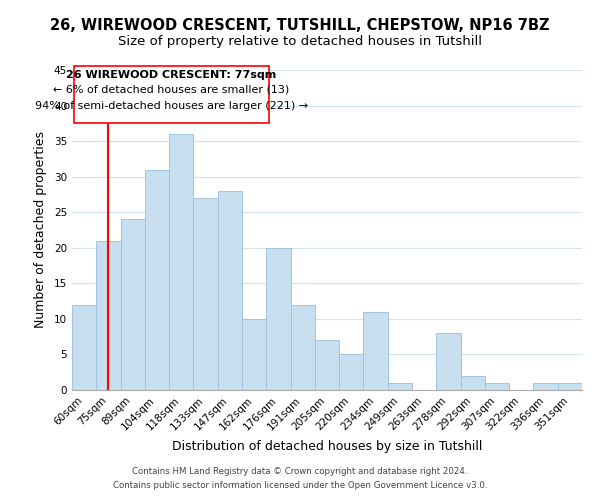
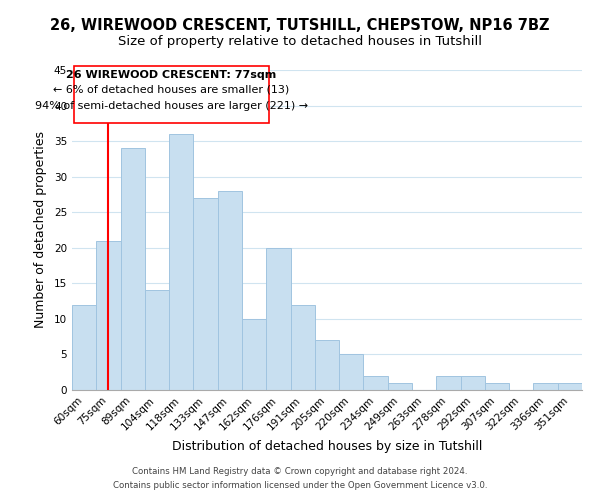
89sqm: 24 -> 34
104sqm: 31 -> 14
234sqm: 11 -> 2
278sqm: 8 -> 2
